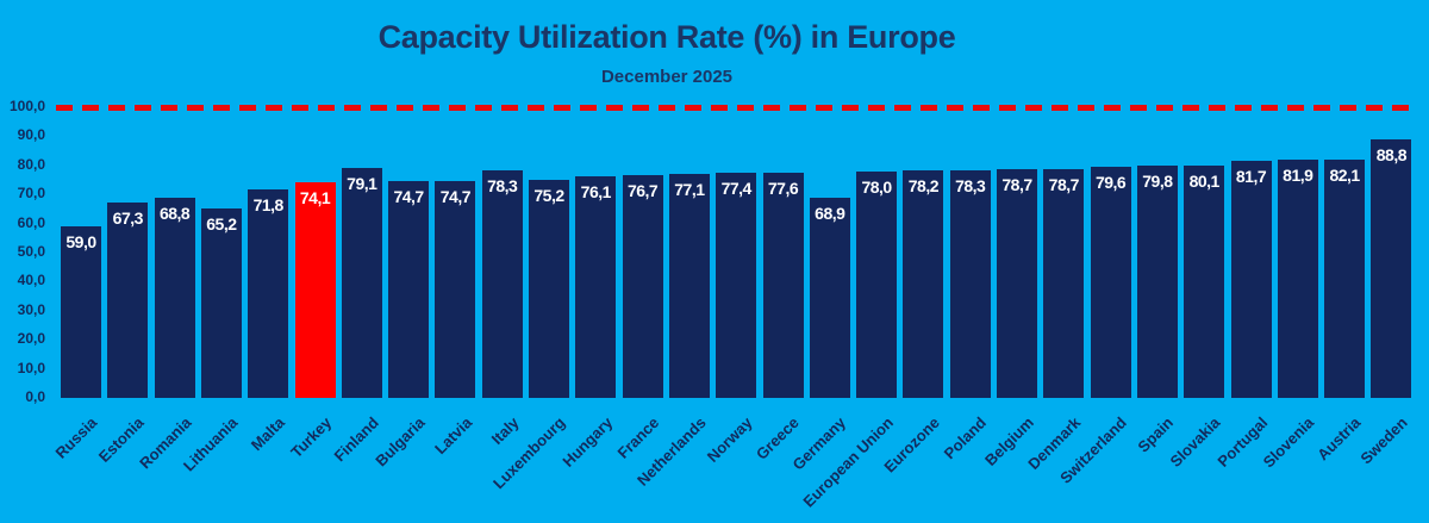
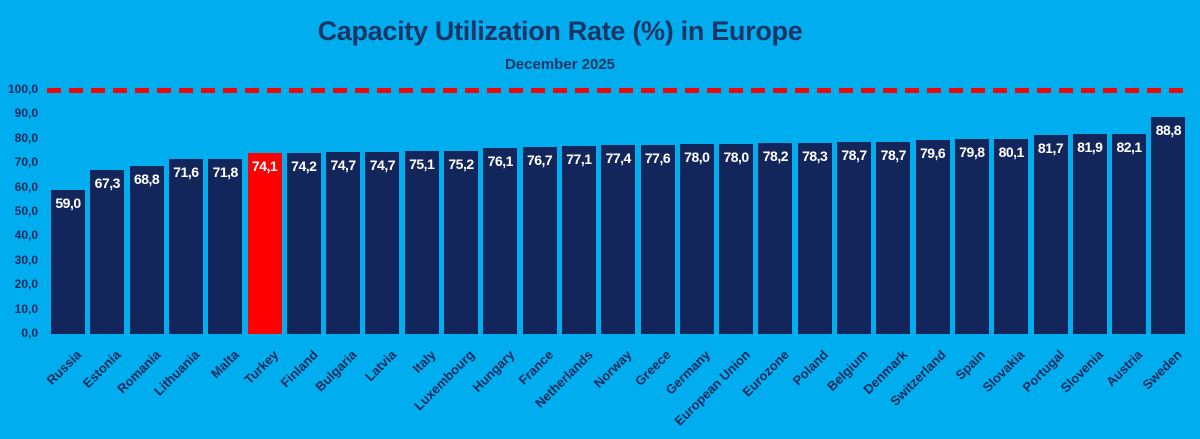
Lithuania: 65,2 -> 71,6
Finland: 79,1 -> 74,2
Italy: 78,3 -> 75,1
Germany: 68,9 -> 78,0
